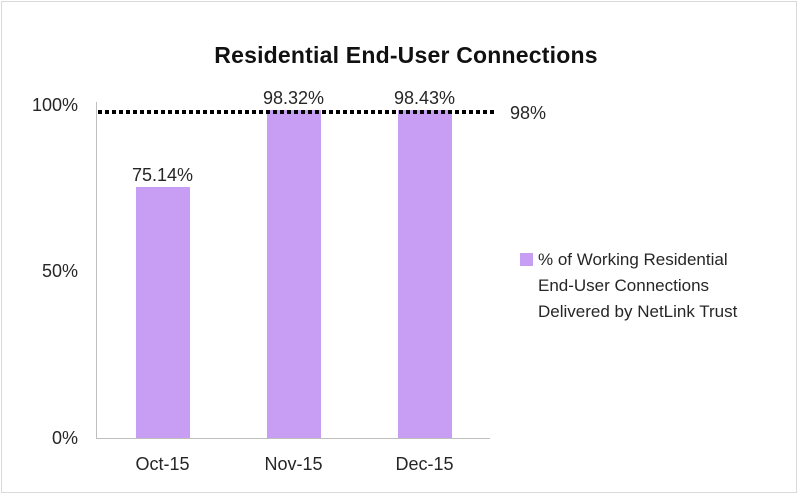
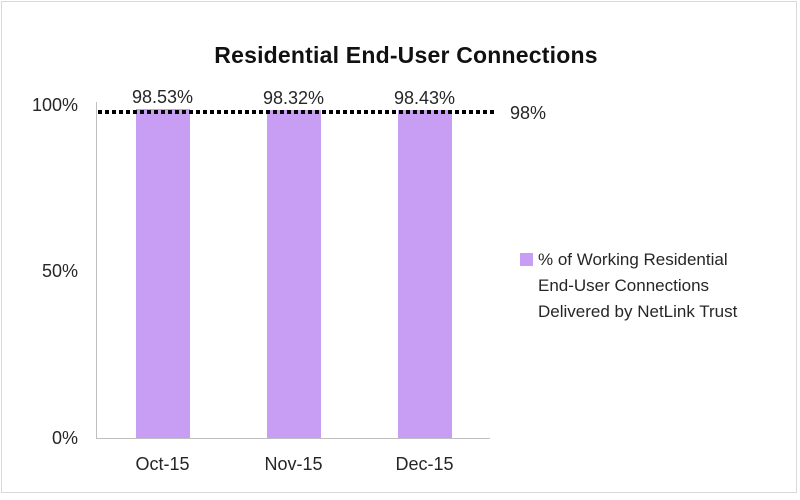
Oct-15: 75.14% -> 98.53%
